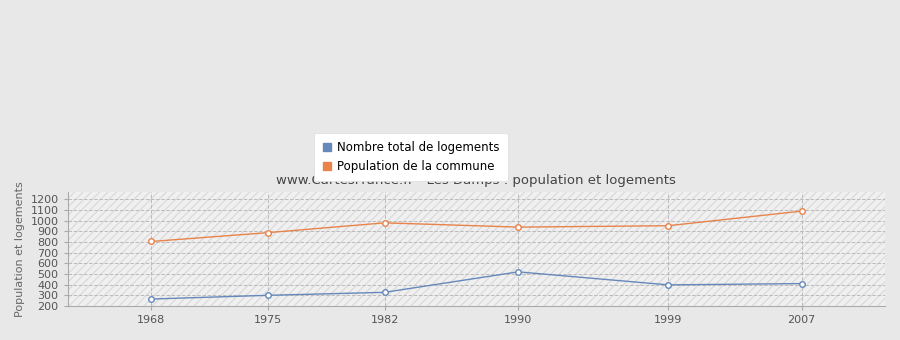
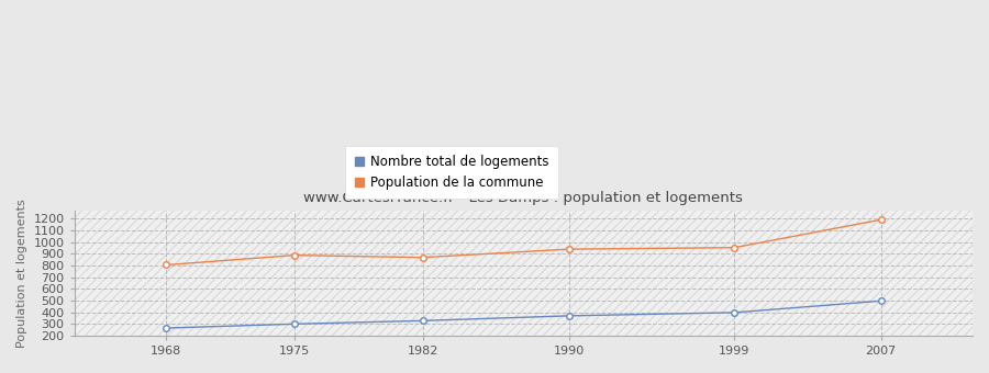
Population de la commune/1982: 980 -> 870
Nombre total de logements/1990: 520 -> 370
Nombre total de logements/2007: 410 -> 500
Population de la commune/2007: 1090 -> 1190
